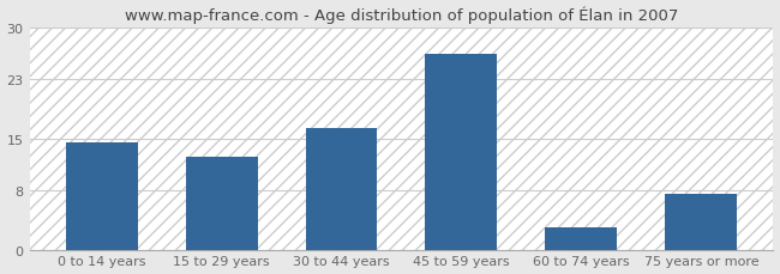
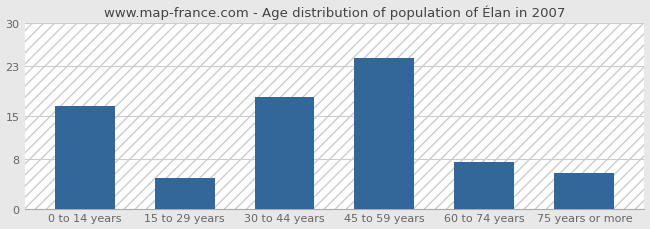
0 to 14 years: 14.5 -> 16.6
15 to 29 years: 12.5 -> 5.0
30 to 44 years: 16.5 -> 18.0
45 to 59 years: 26.5 -> 24.4
60 to 74 years: 3.0 -> 7.6
75 years or more: 7.5 -> 5.8
